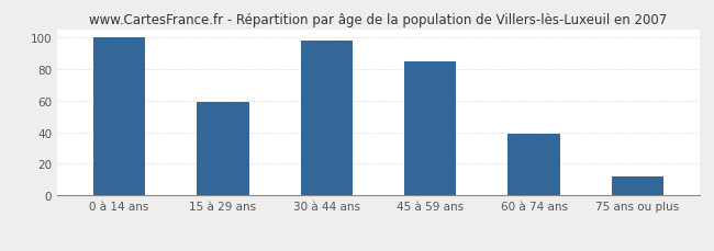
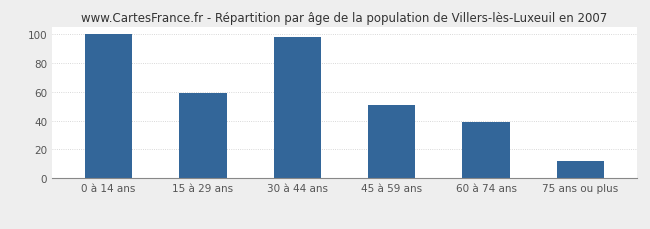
45 à 59 ans: 85 -> 51
